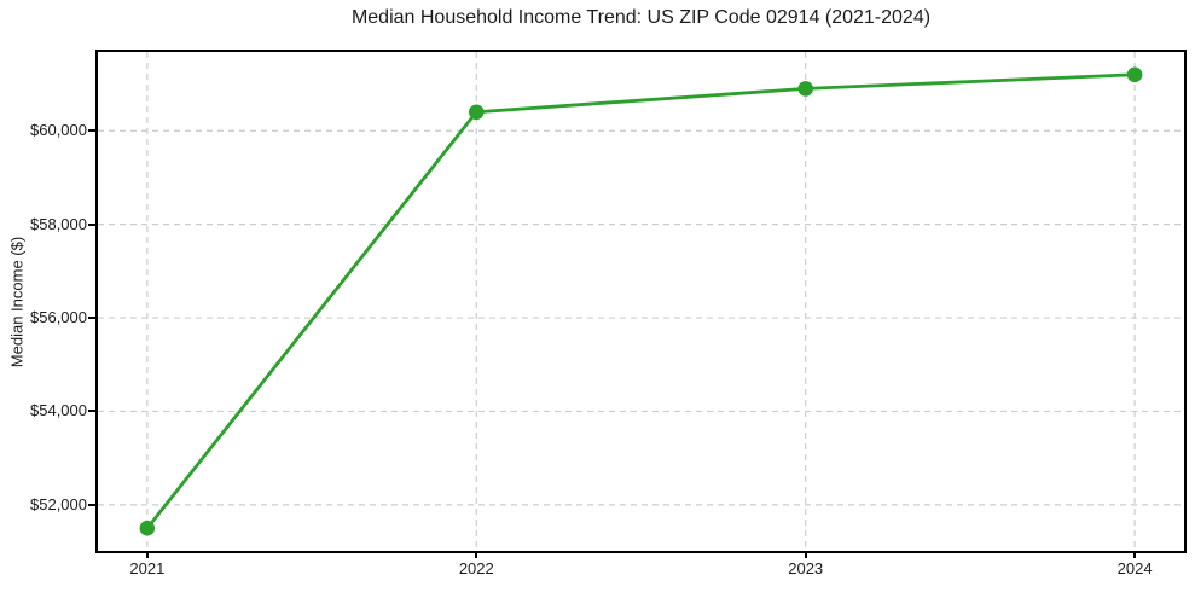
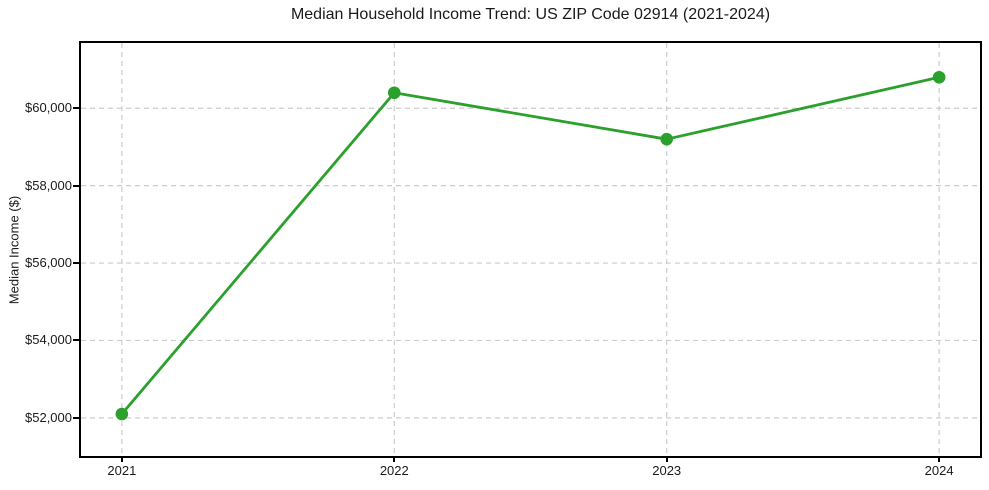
2021: $51500 -> $52100
2023: $60900 -> $59200
2024: $61200 -> $60800
